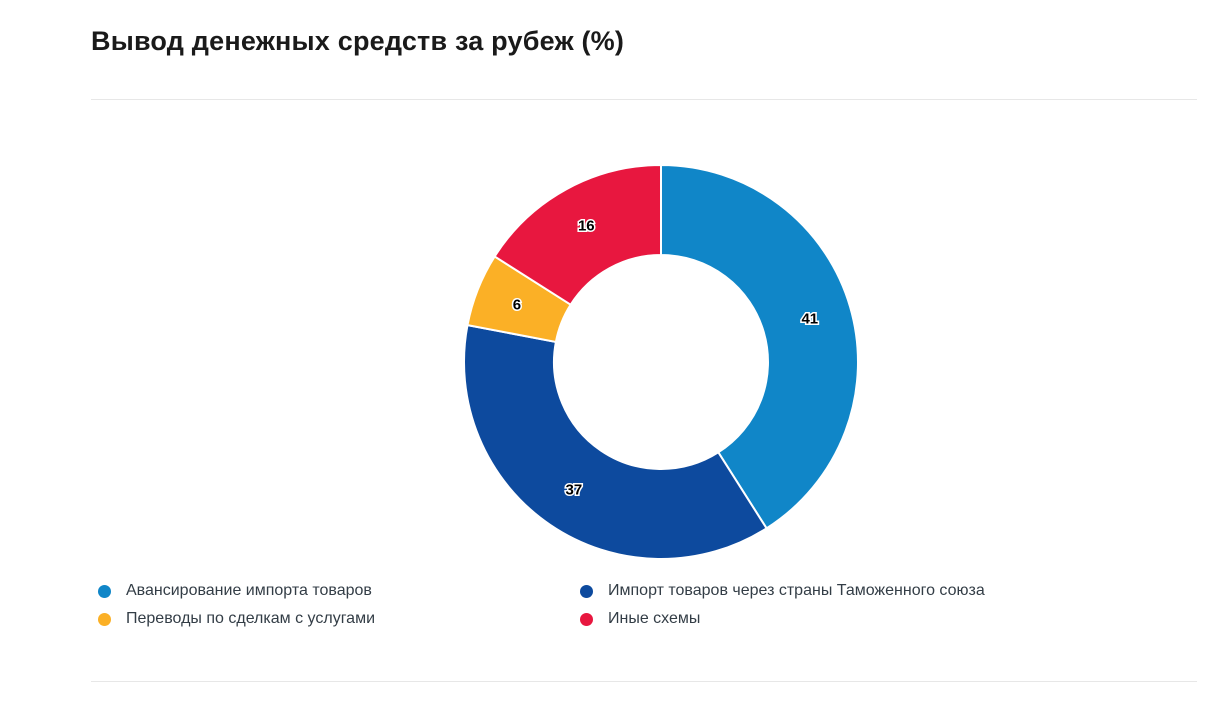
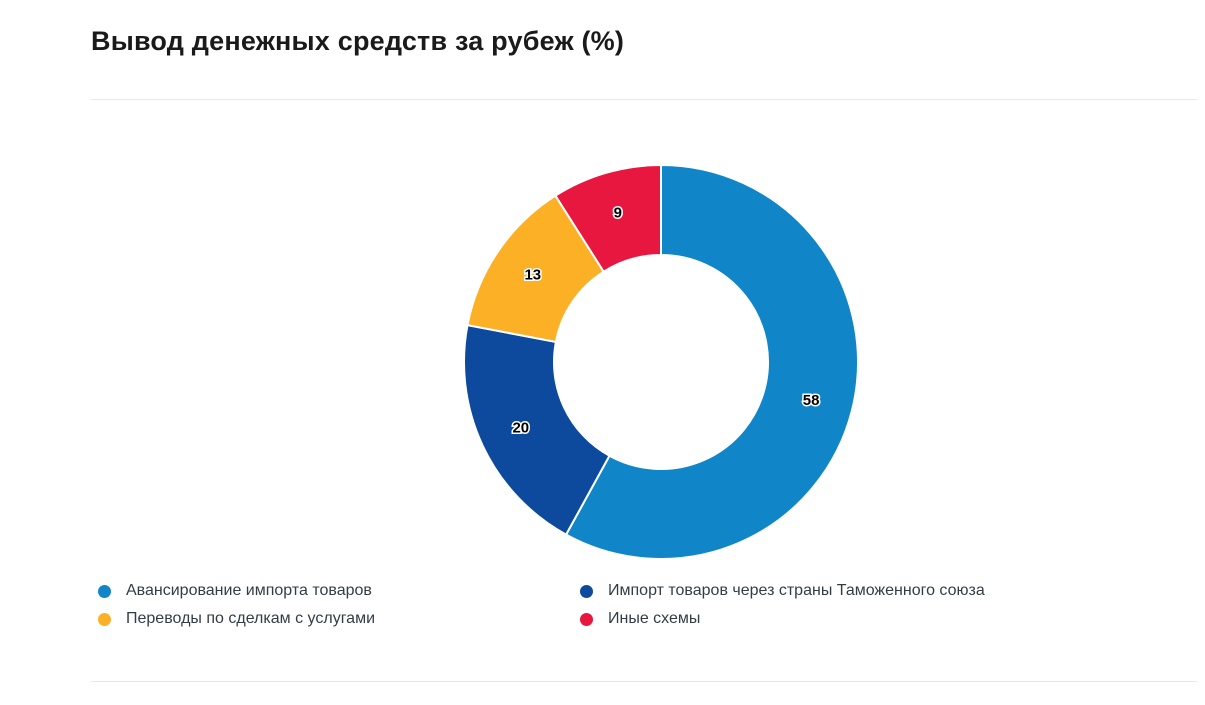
Авансирование импорта товаров: 41 -> 58
Импорт товаров через страны Таможенного союза: 37 -> 20
Переводы по сделкам с услугами: 6 -> 13
Иные схемы: 16 -> 9
